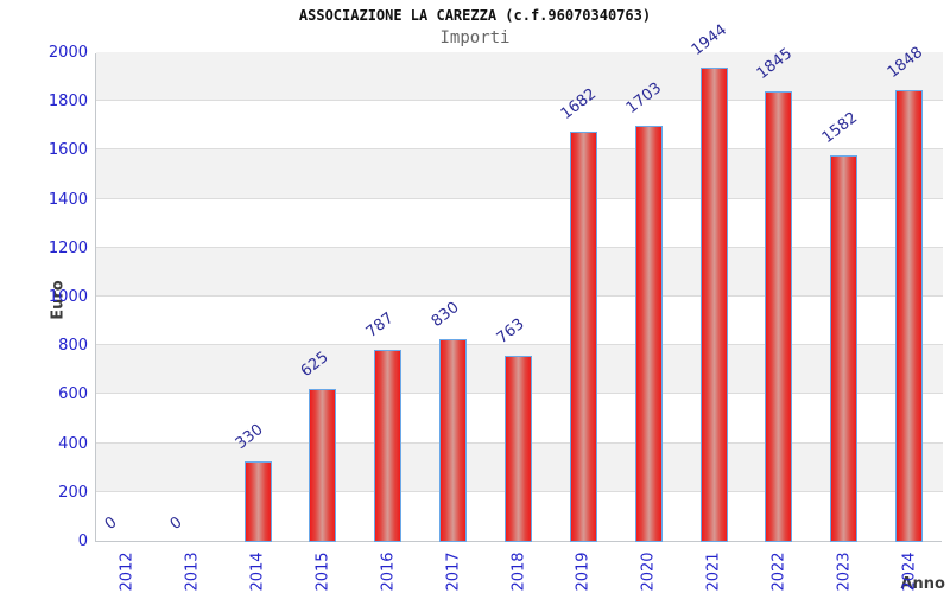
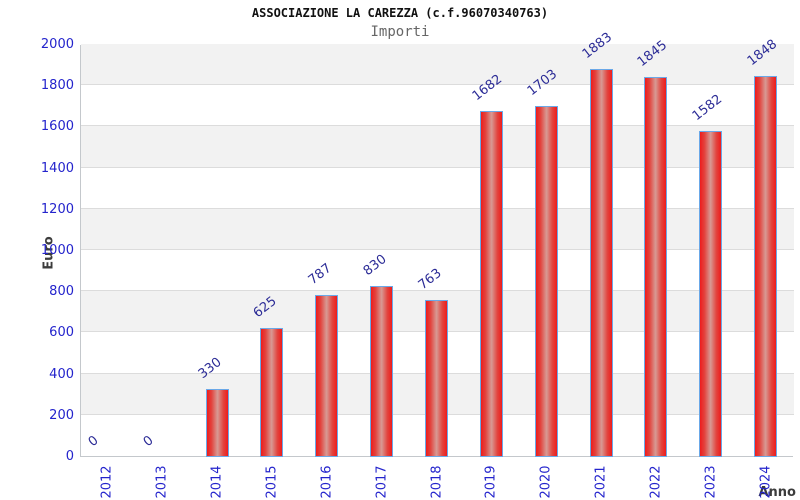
2021: 1944 -> 1883
